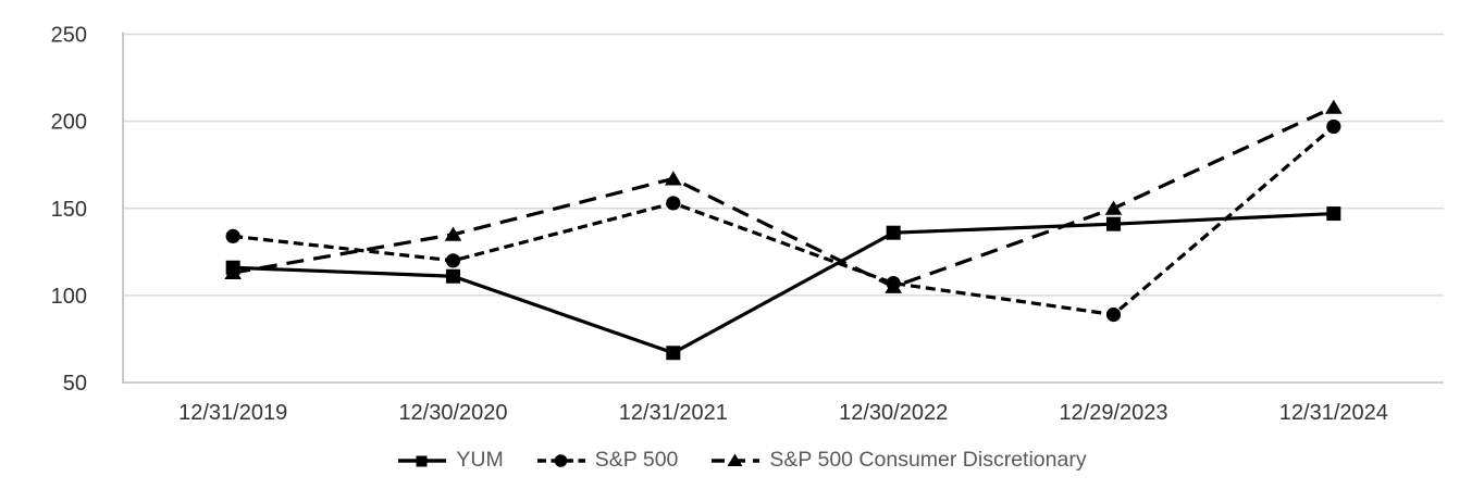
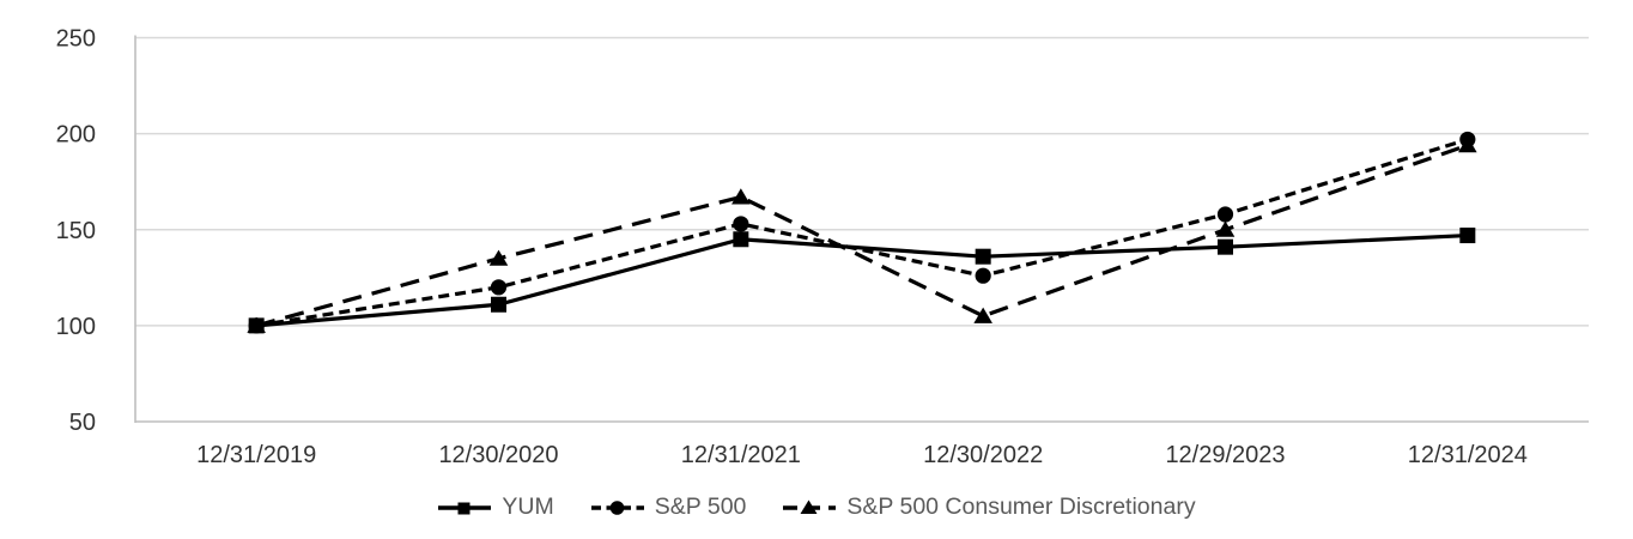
YUM/12/31/2019: 116 -> 100
S&P 500/12/31/2019: 134 -> 100
S&P 500 Consumer Discretionary/12/31/2019: 113 -> 100
YUM/12/31/2021: 67 -> 145
S&P 500/12/30/2022: 107 -> 126
S&P 500/12/29/2023: 89 -> 158
S&P 500 Consumer Discretionary/12/31/2024: 208 -> 194
